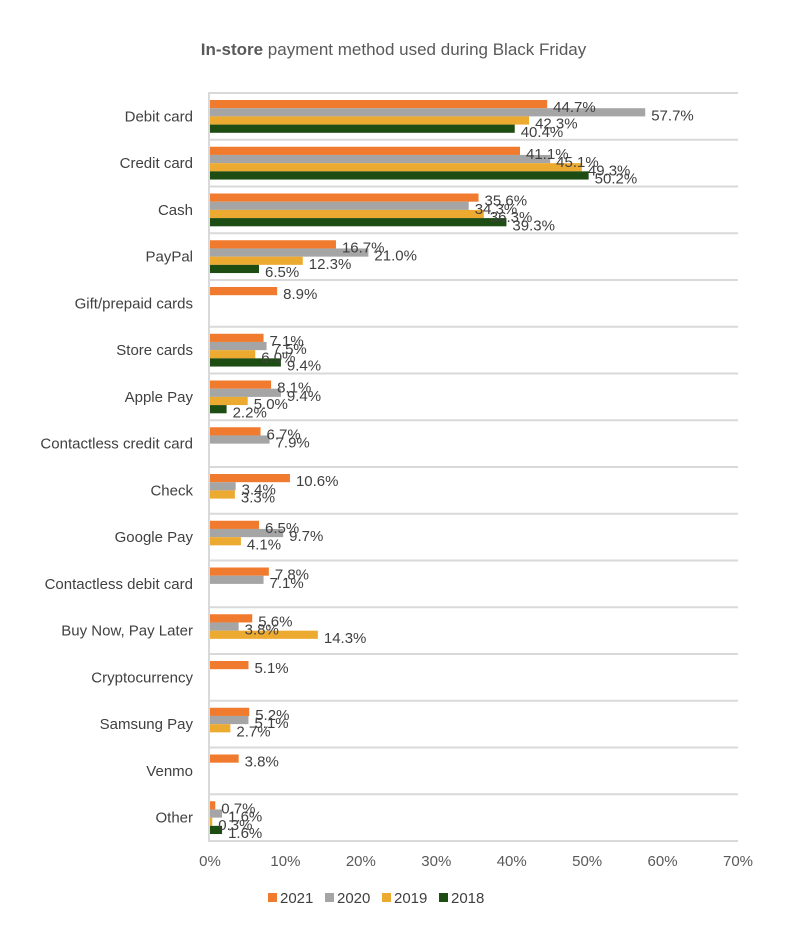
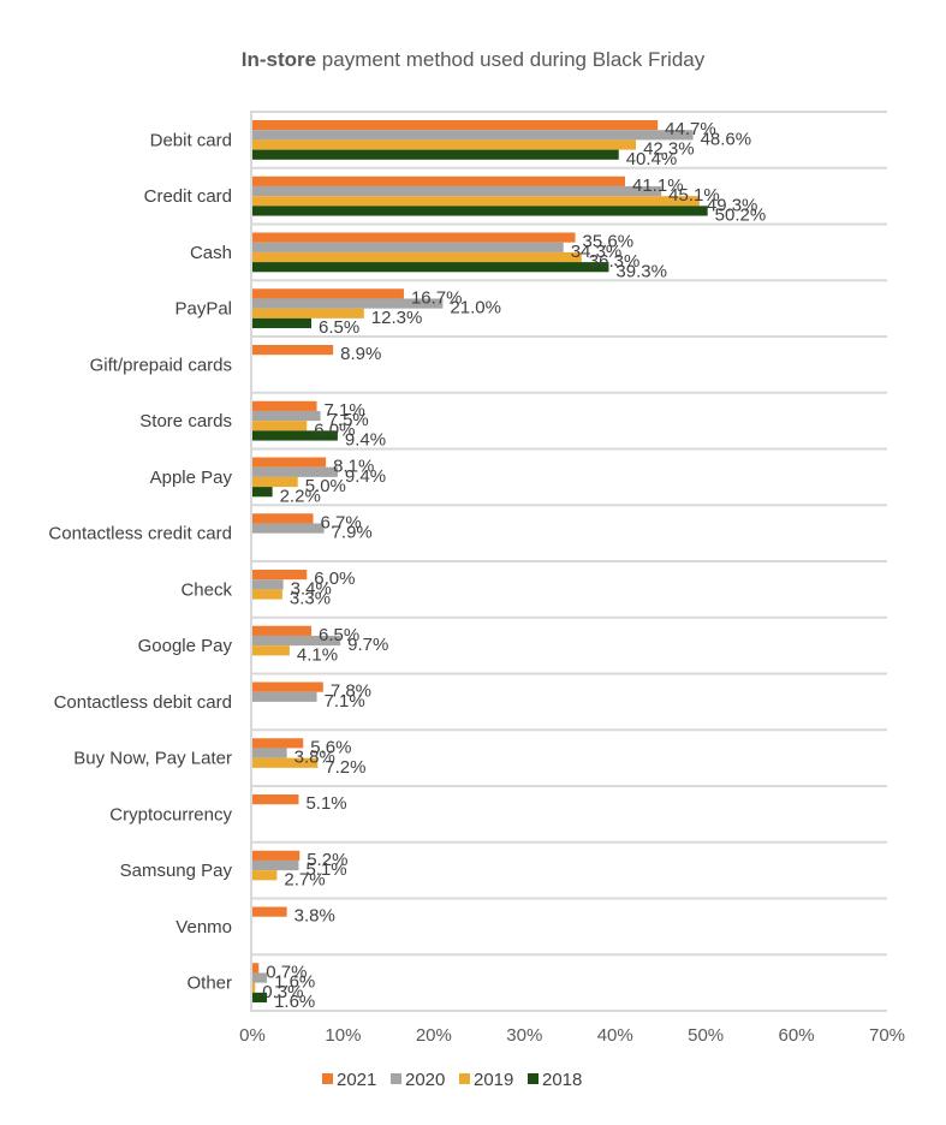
2020/Debit card: 57.7% -> 48.6%
2021/Check: 10.6% -> 6.0%
2019/Buy Now, Pay Later: 14.3% -> 7.2%
